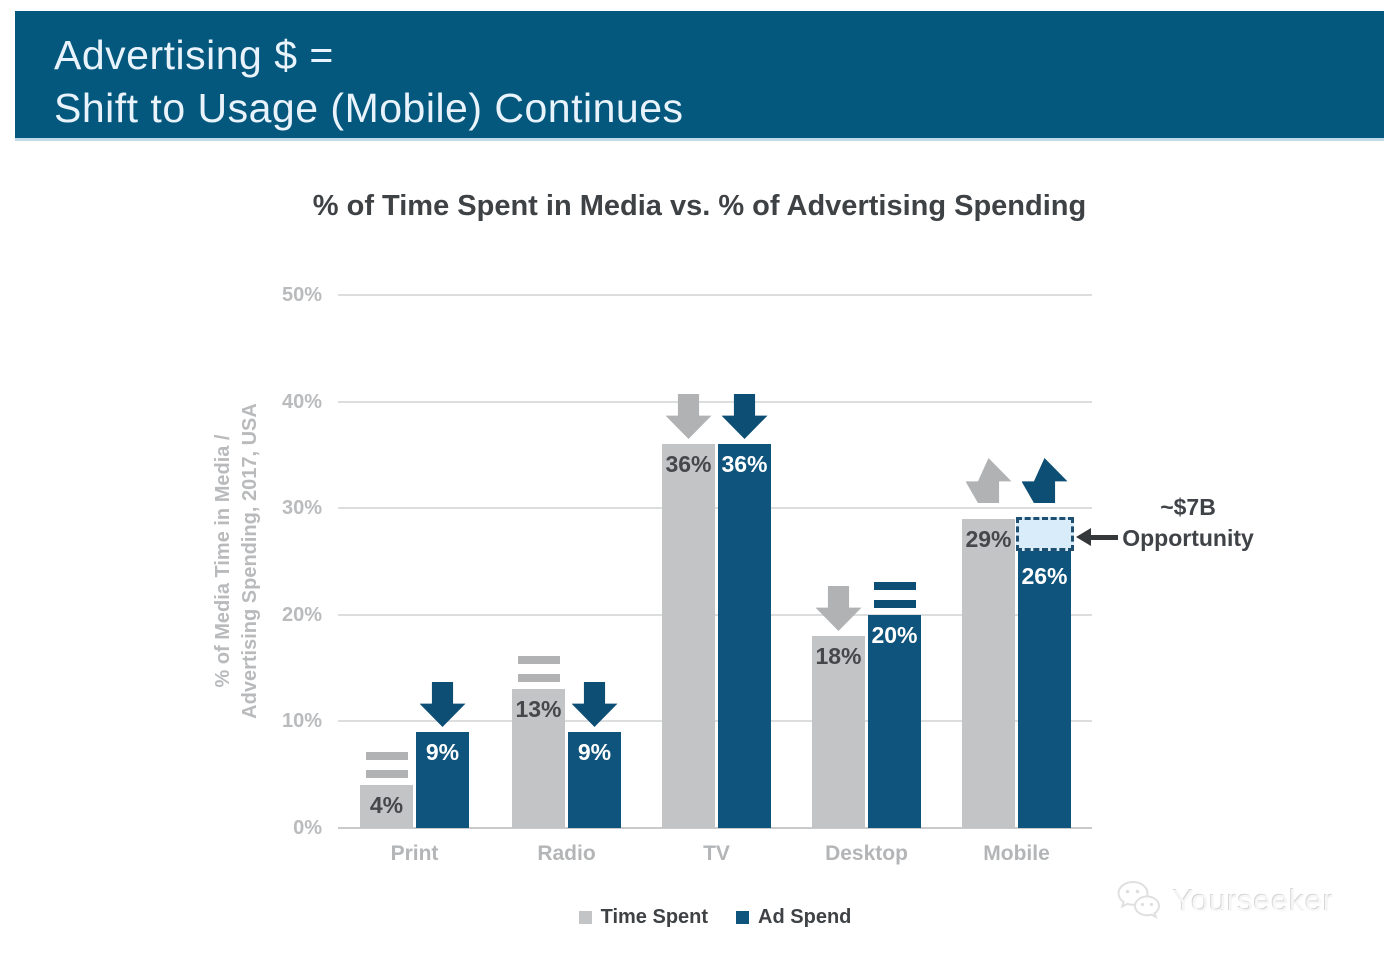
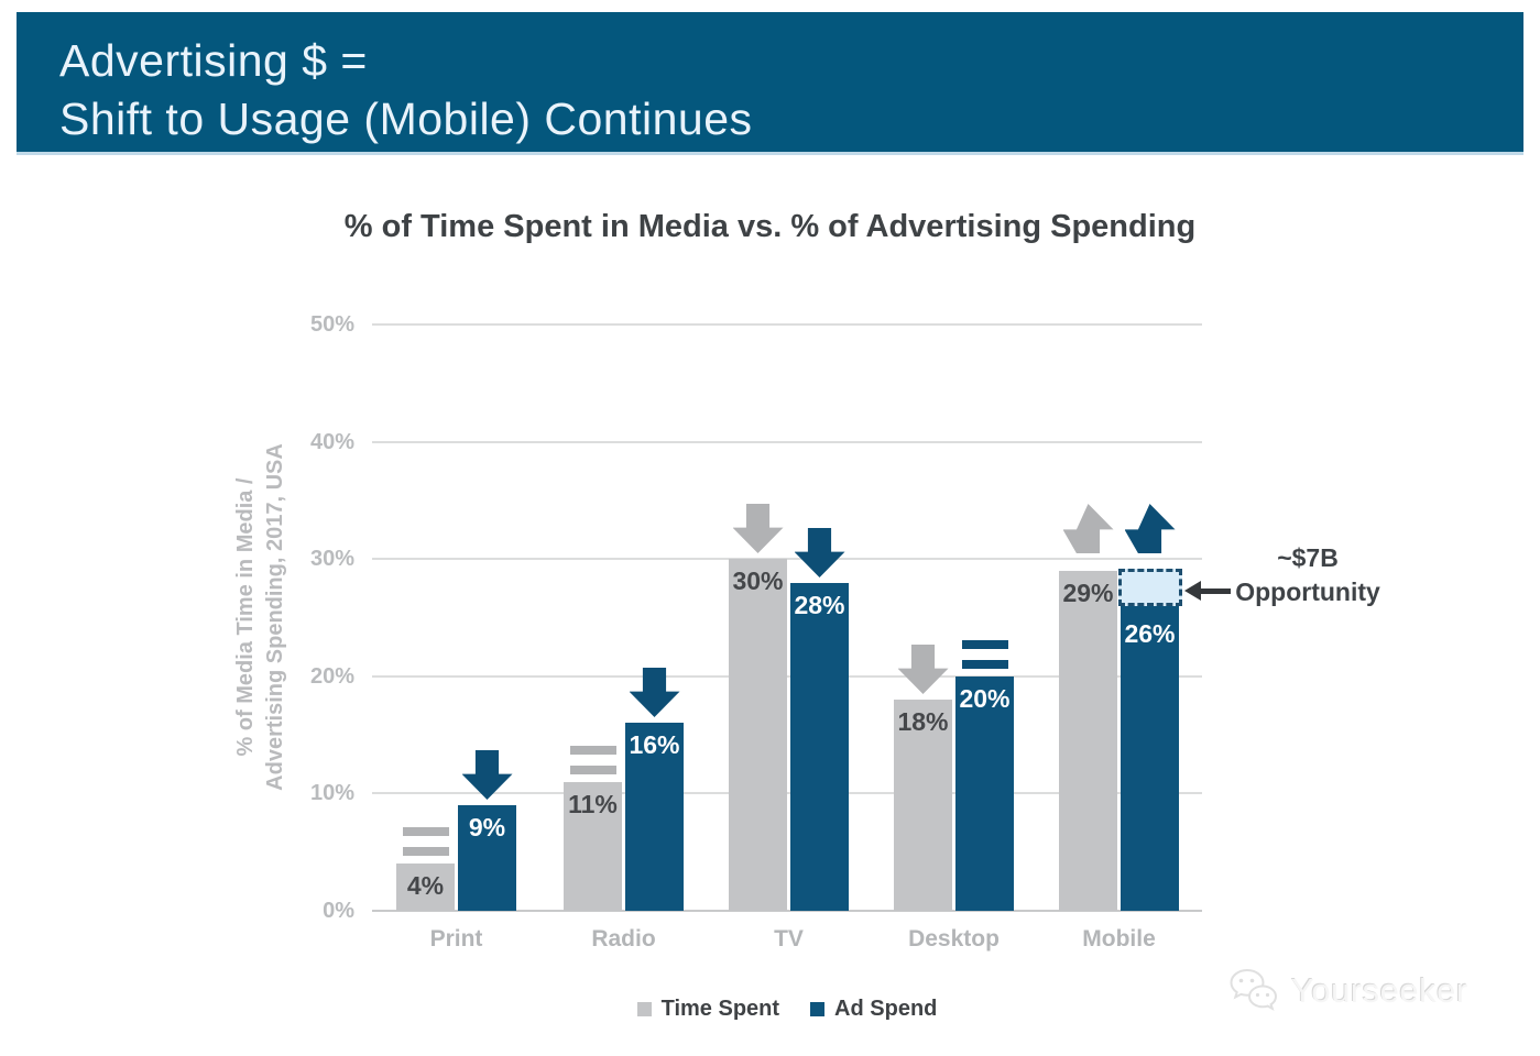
Time Spent/Radio: 13% -> 11%
Ad Spend/Radio: 9% -> 16%
Time Spent/TV: 36% -> 30%
Ad Spend/TV: 36% -> 28%
